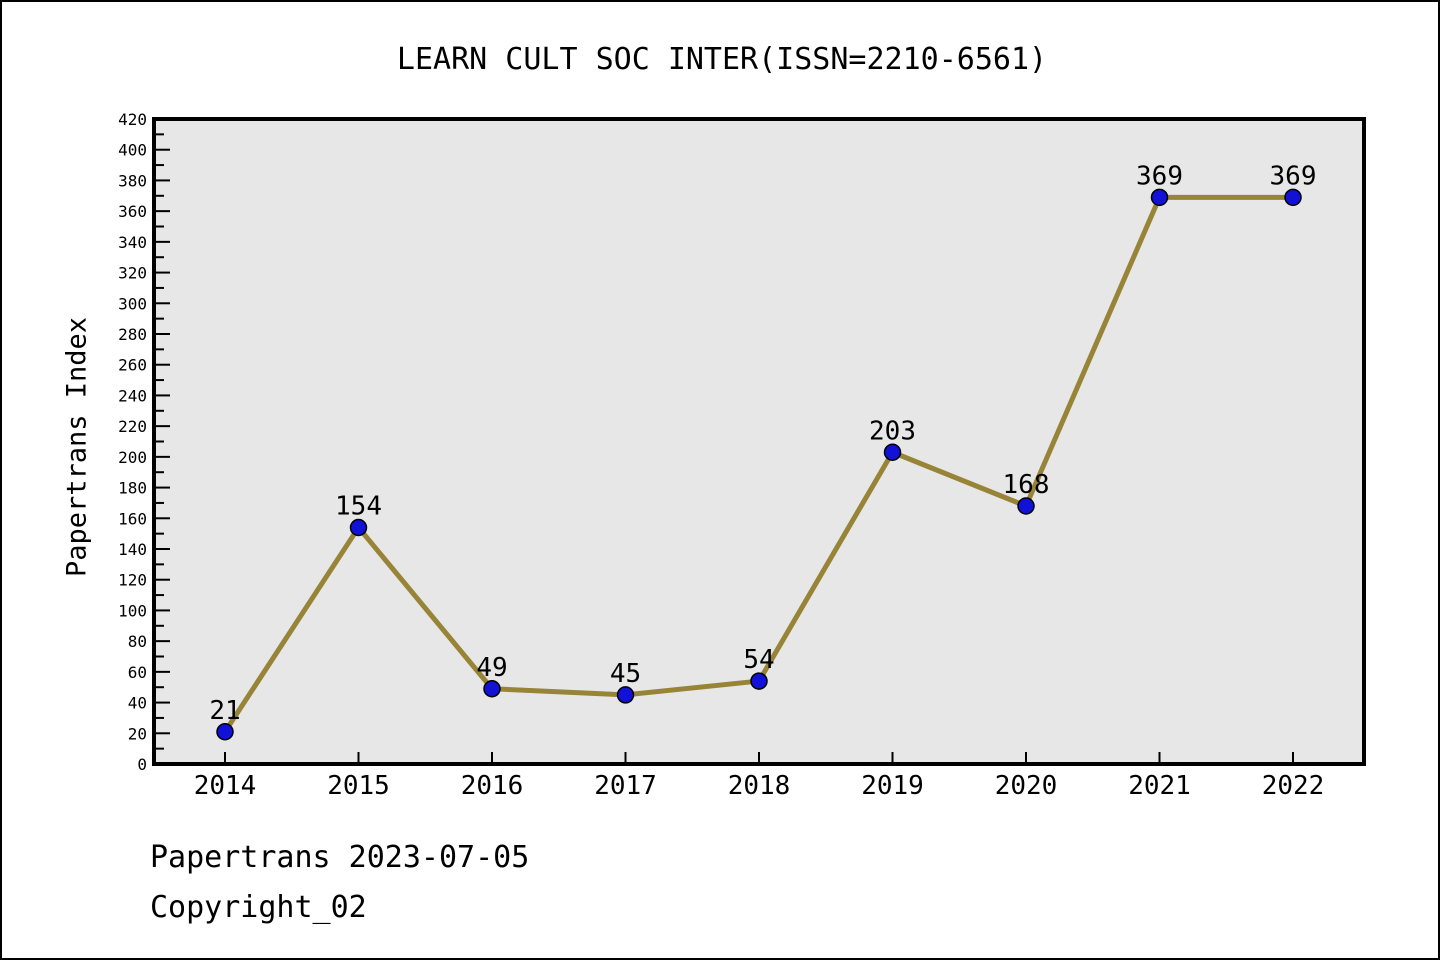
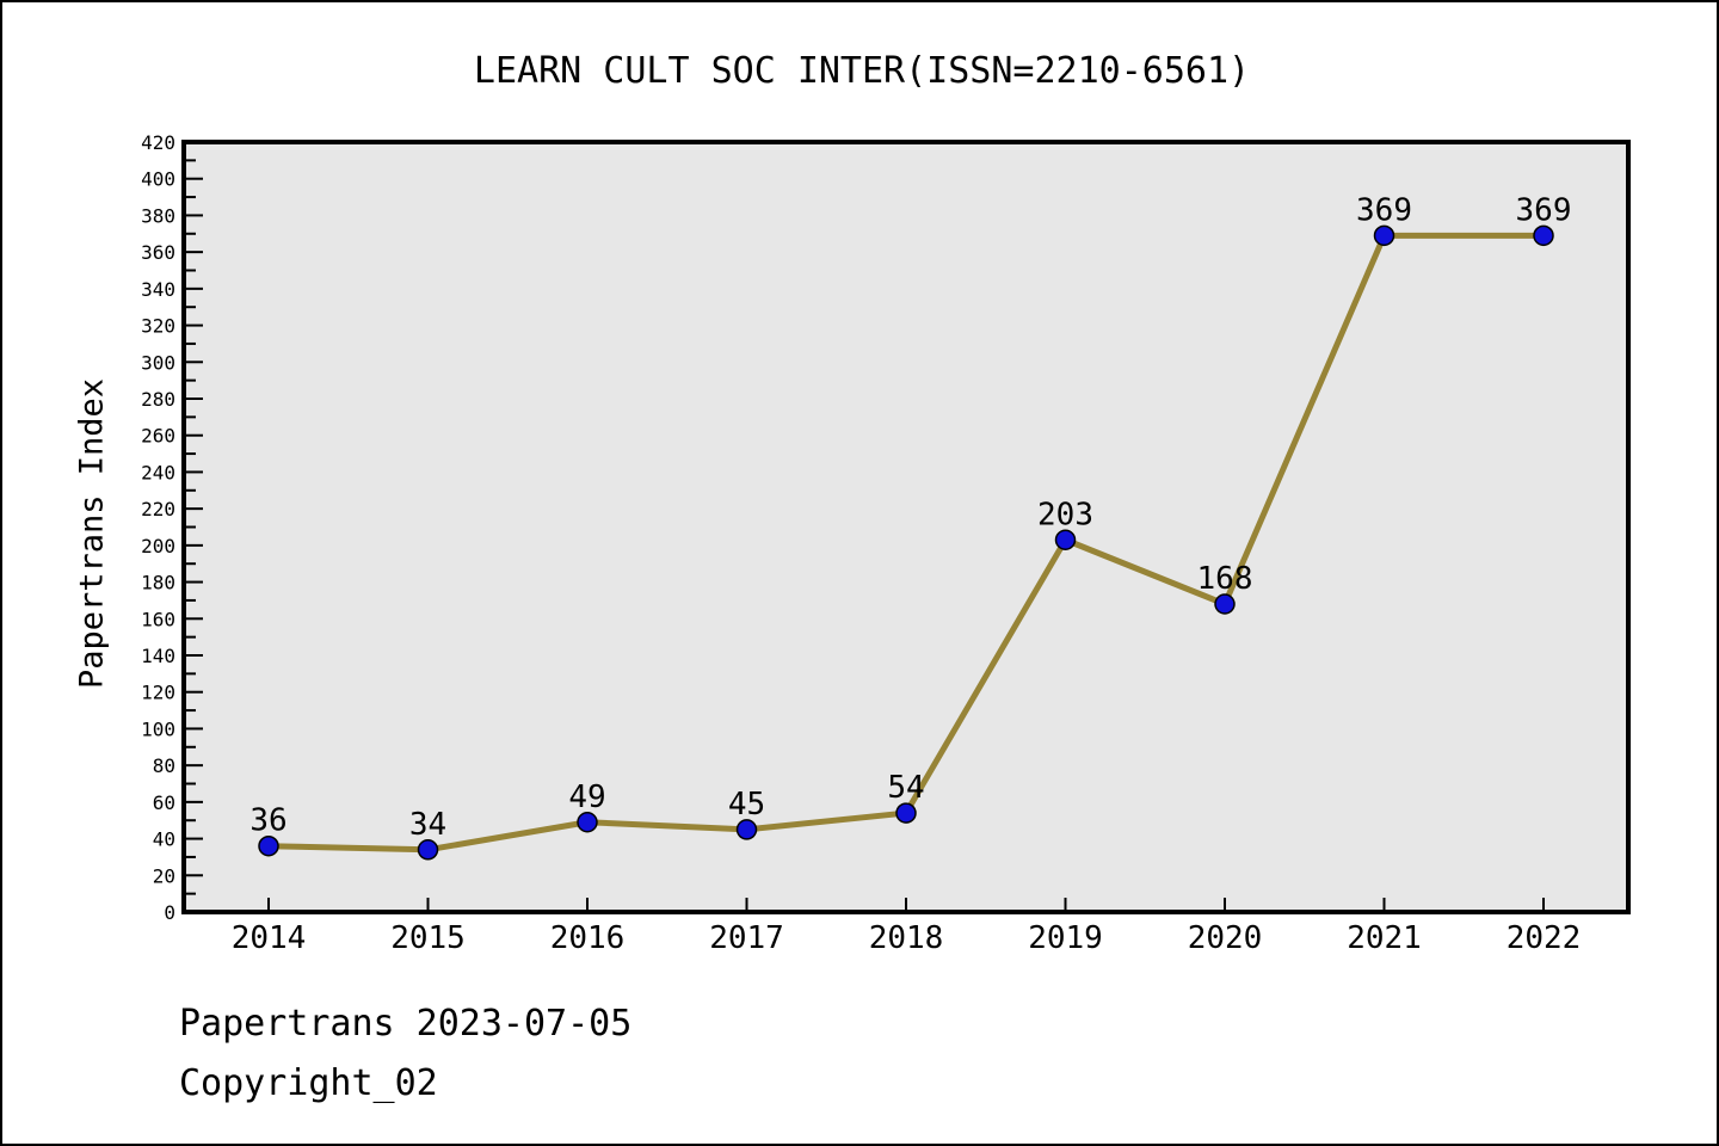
2014: 21 -> 36
2015: 154 -> 34
